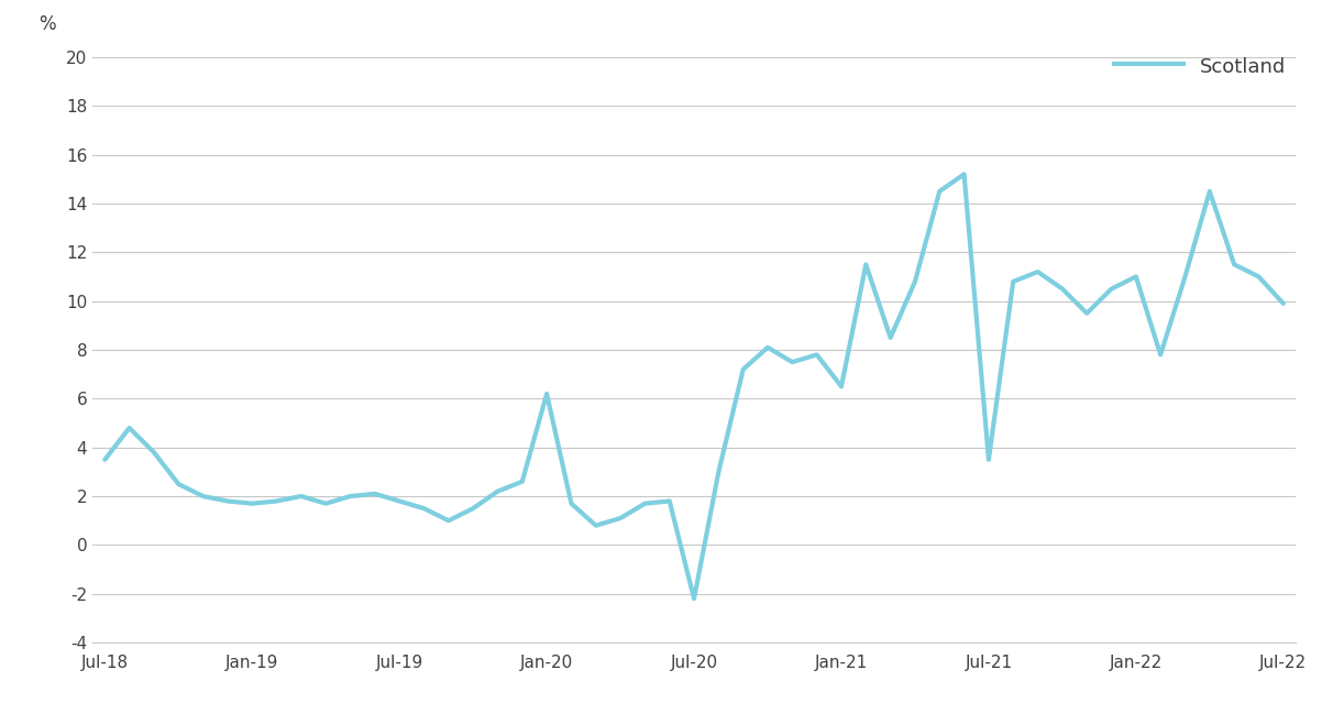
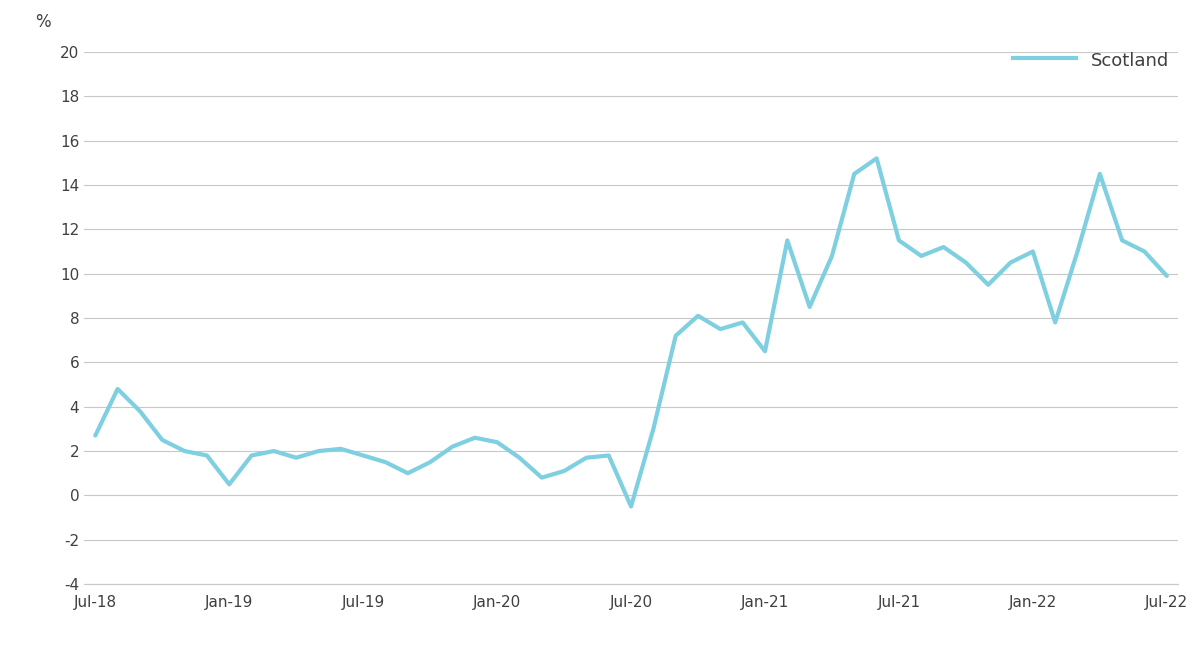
Jul-18: 3.5 -> 2.7
Jan-19: 1.7 -> 0.5
Jan-20: 6.2 -> 2.4
Jul-20: -2.2 -> -0.5
Jul-21: 3.5 -> 11.5
